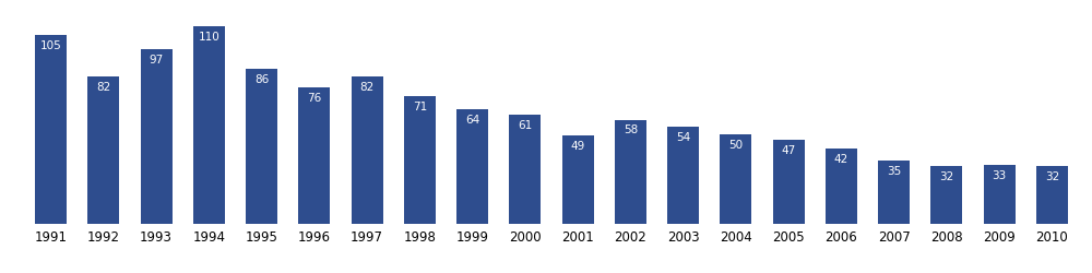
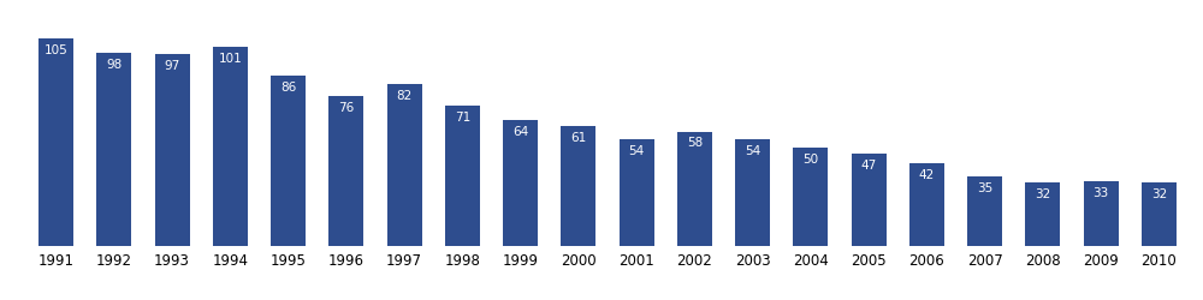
1992: 82 -> 98
1994: 110 -> 101
2001: 49 -> 54
